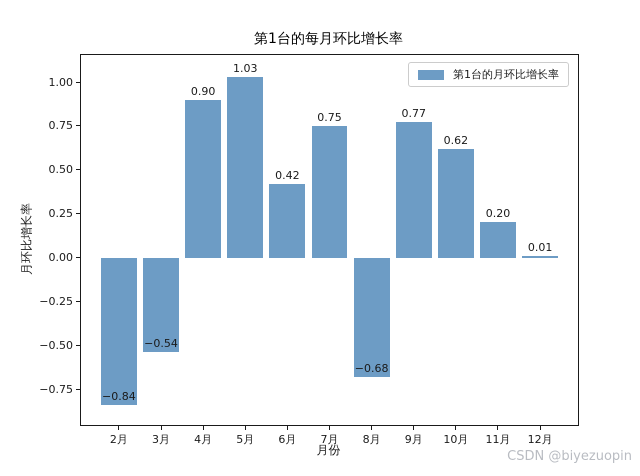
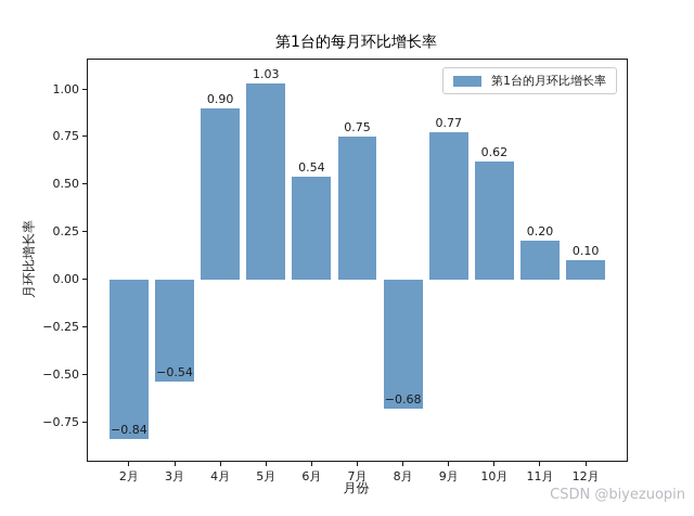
6月: 0.42 -> 0.54
12月: 0.01 -> 0.10
